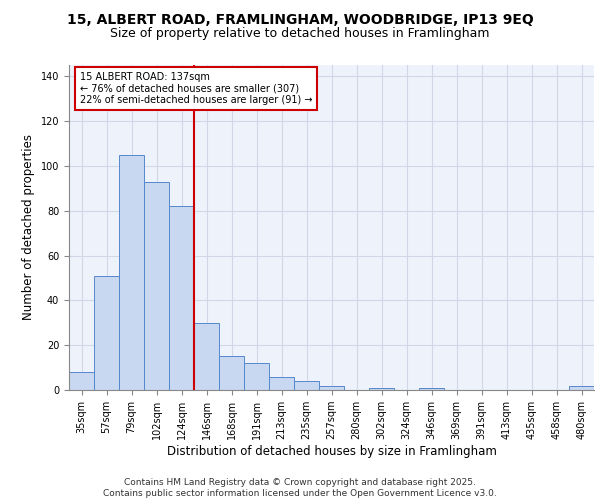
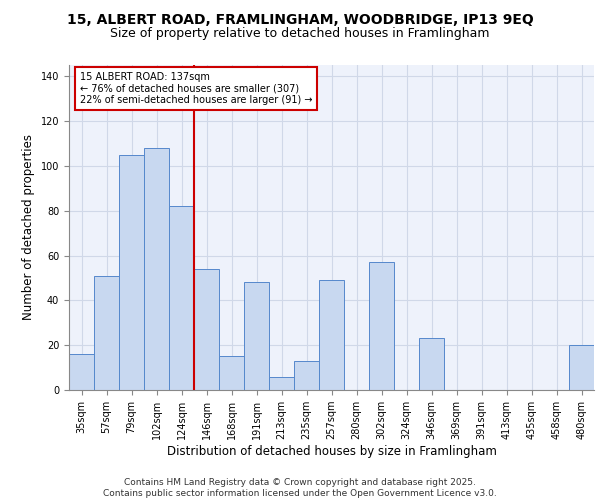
35sqm: 8 -> 16
102sqm: 93 -> 108
146sqm: 30 -> 54
191sqm: 12 -> 48
235sqm: 4 -> 13
257sqm: 2 -> 49
302sqm: 1 -> 57
346sqm: 1 -> 23
480sqm: 2 -> 20
